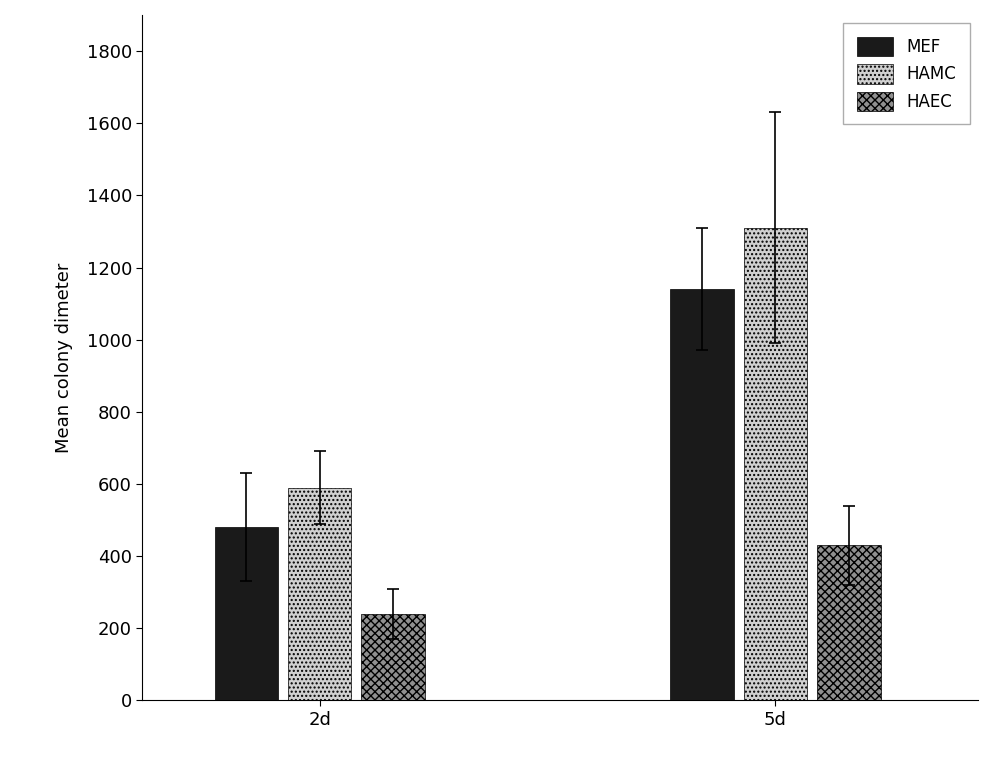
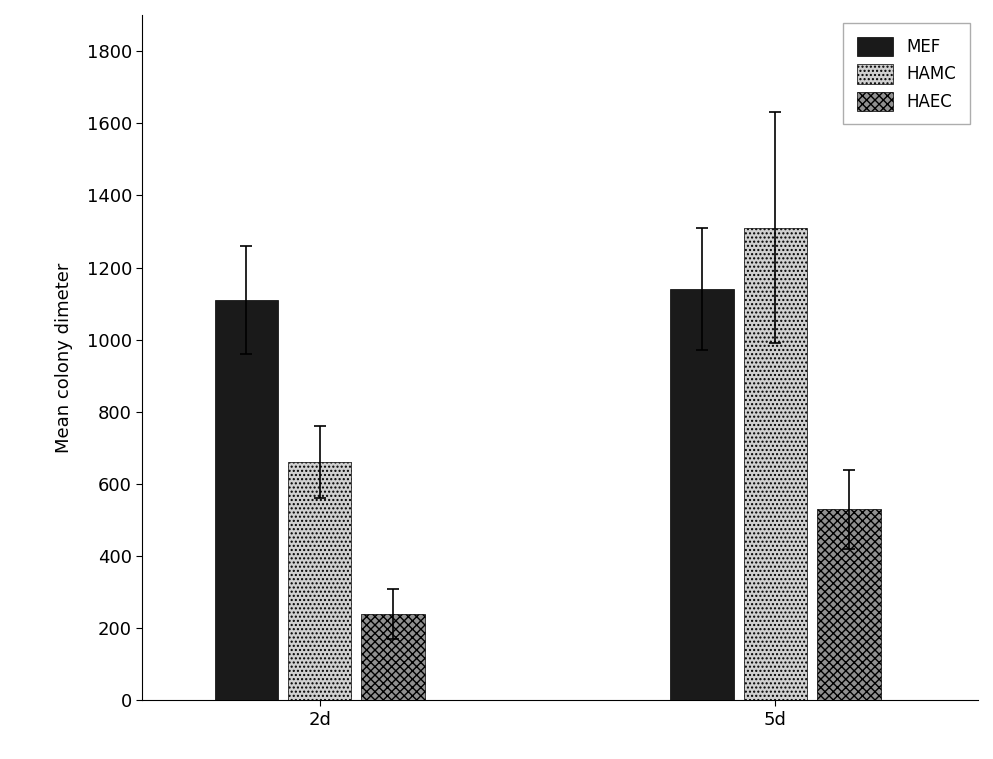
MEF/2d: 480 -> 1110
HAMC/2d: 590 -> 660
HAEC/5d: 430 -> 530
